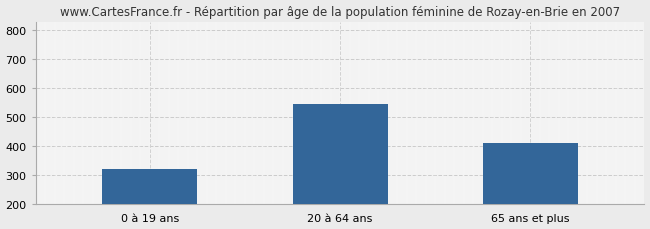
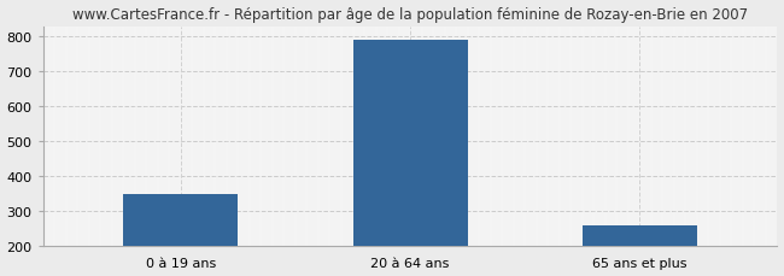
0 à 19 ans: 320 -> 348
20 à 64 ans: 545 -> 790
65 ans et plus: 410 -> 258
